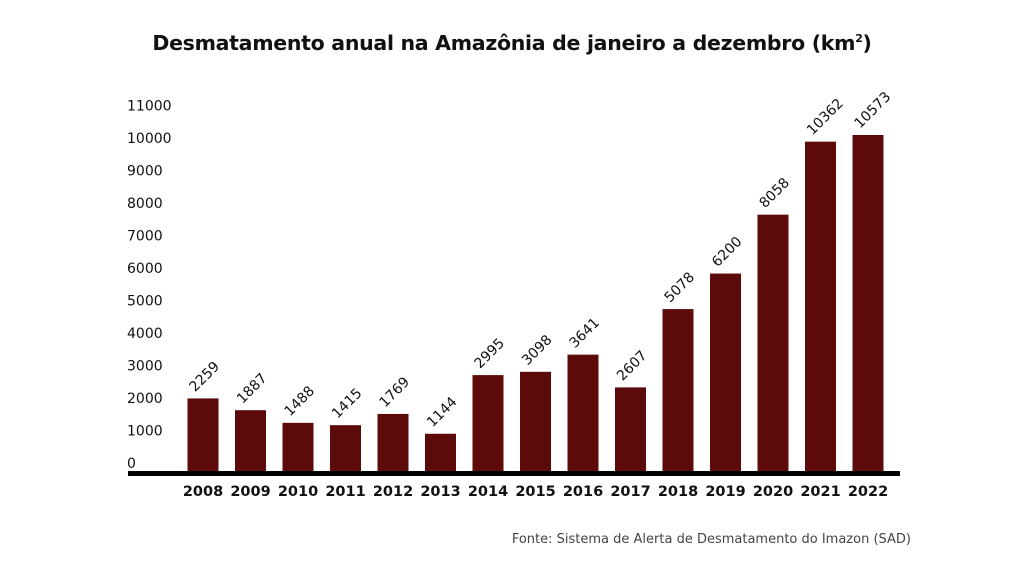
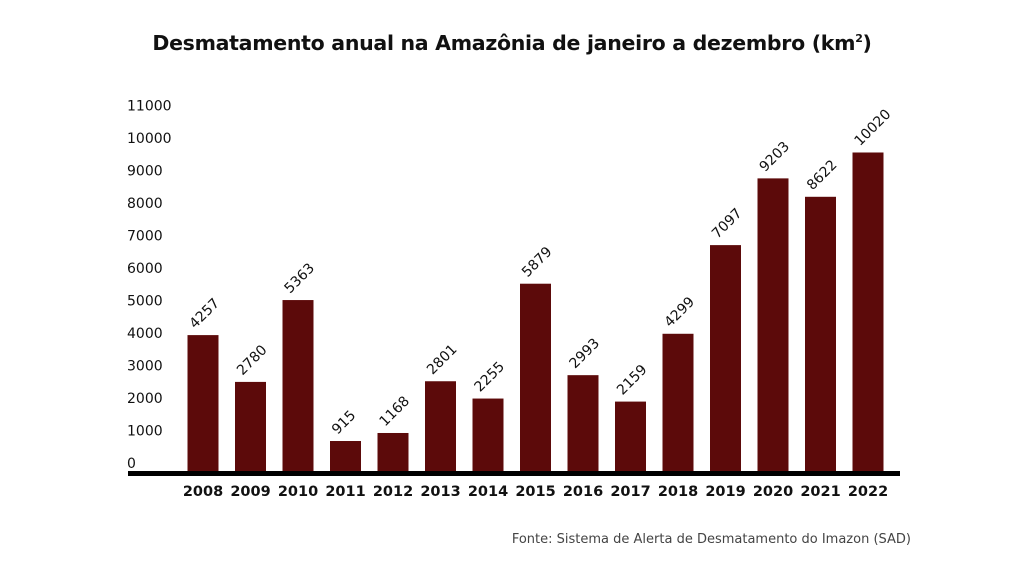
2008: 2259 -> 4257
2009: 1887 -> 2780
2010: 1488 -> 5363
2011: 1415 -> 915
2012: 1769 -> 1168
2013: 1144 -> 2801
2014: 2995 -> 2255
2015: 3098 -> 5879
2016: 3641 -> 2993
2017: 2607 -> 2159
2018: 5078 -> 4299
2019: 6200 -> 7097
2020: 8058 -> 9203
2021: 10362 -> 8622
2022: 10573 -> 10020
